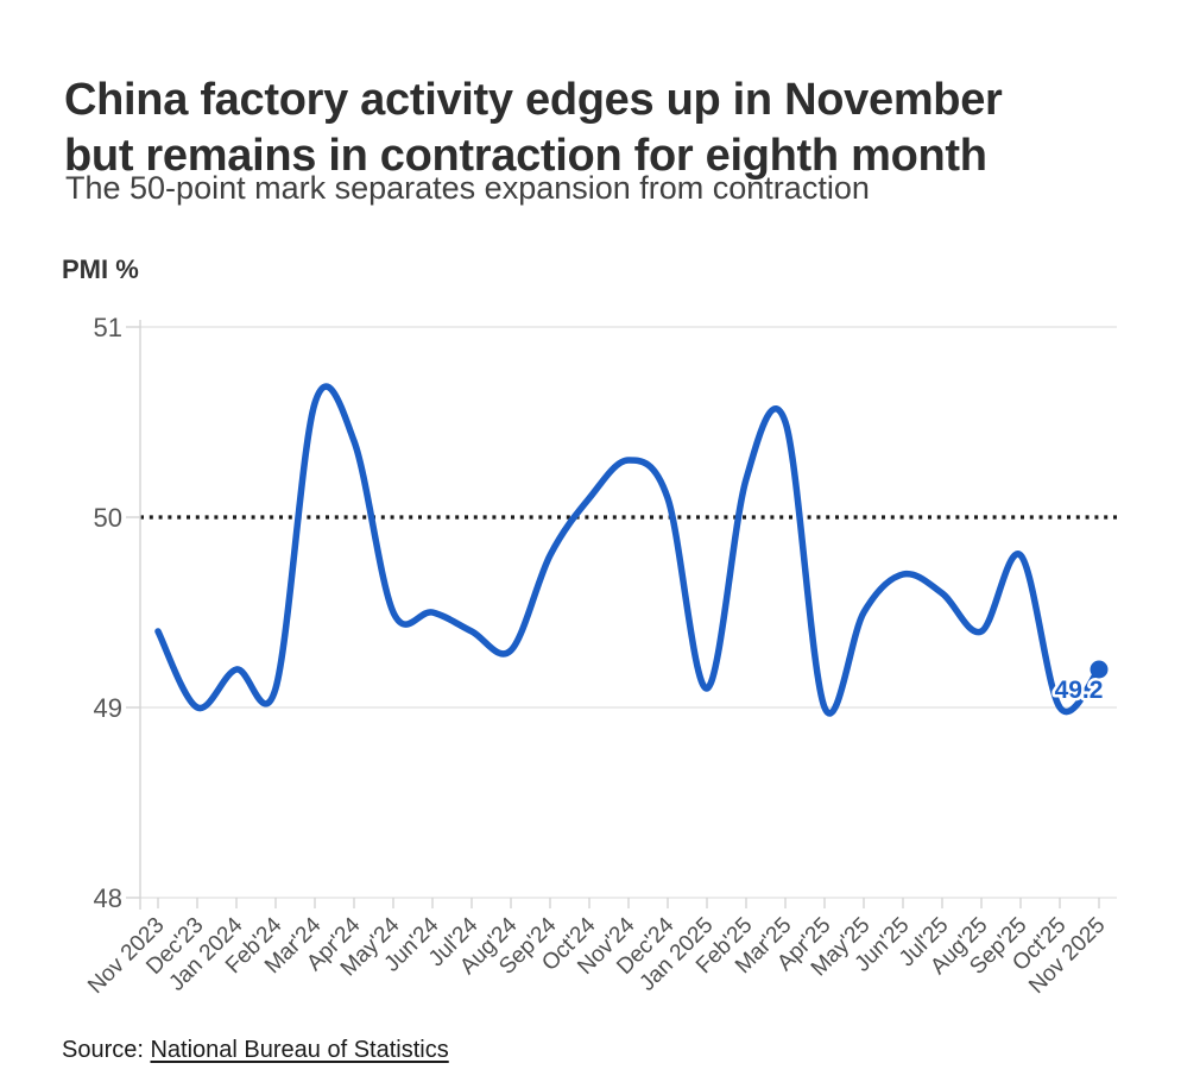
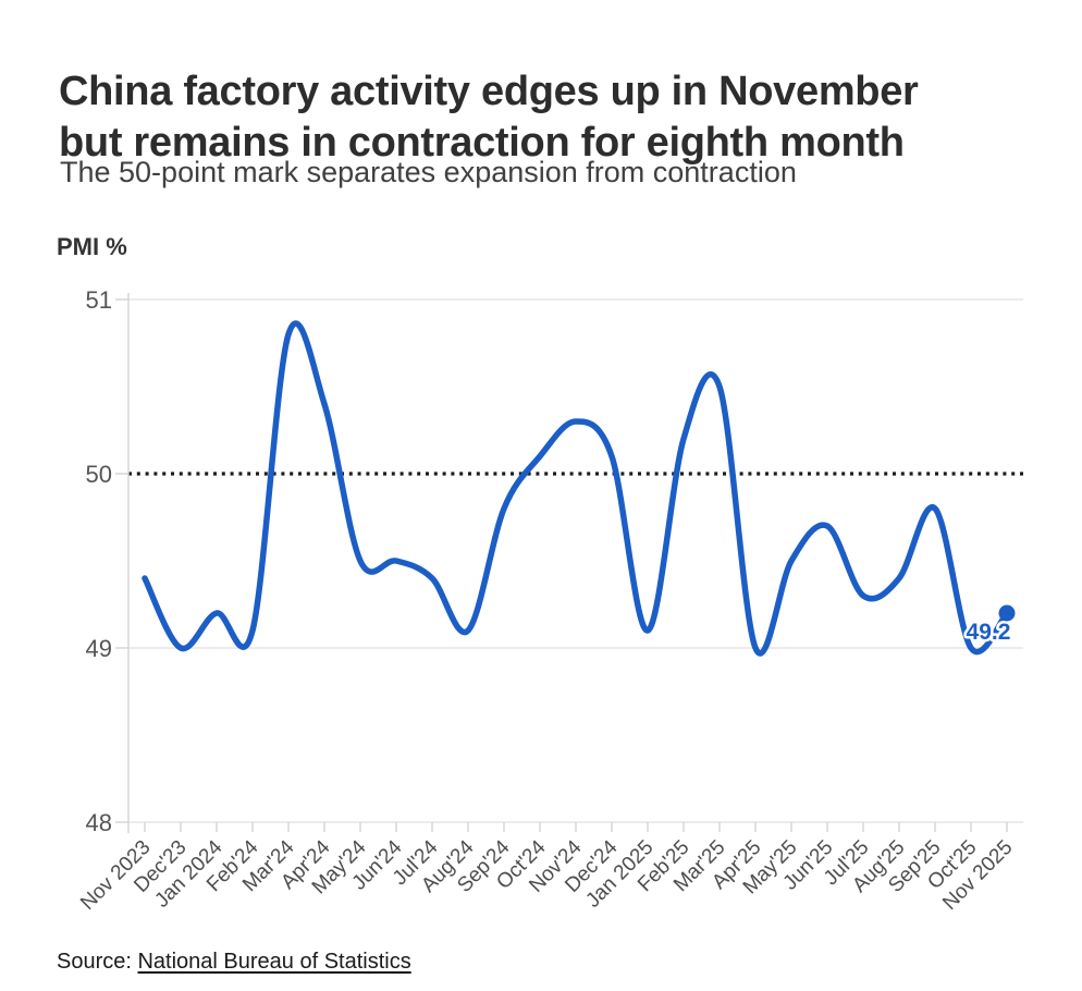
Mar'24: 50.6 -> 50.8
Aug'24: 49.3 -> 49.1
Jul'25: 49.6 -> 49.3
